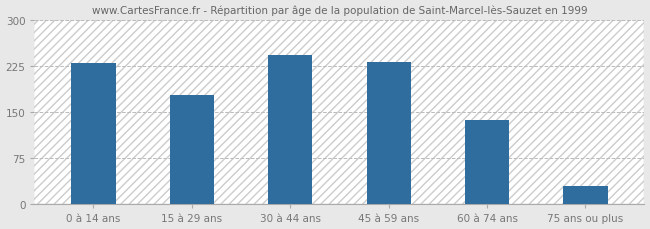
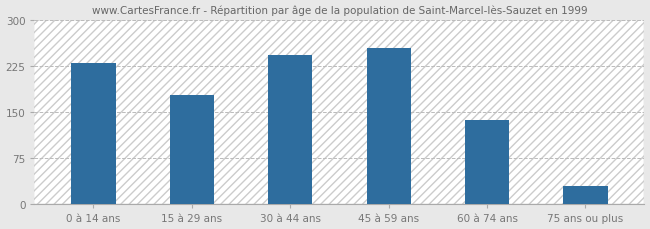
45 à 59 ans: 232 -> 255
